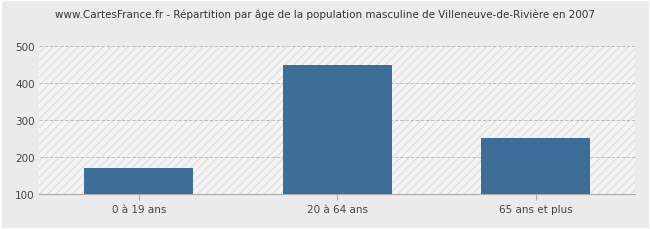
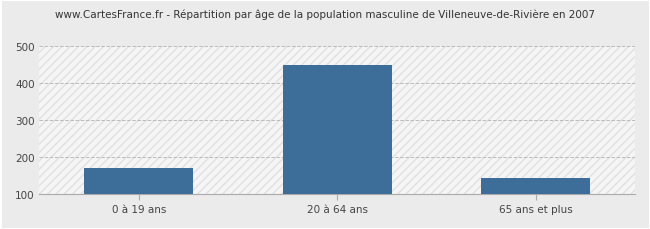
65 ans et plus: 250 -> 143
